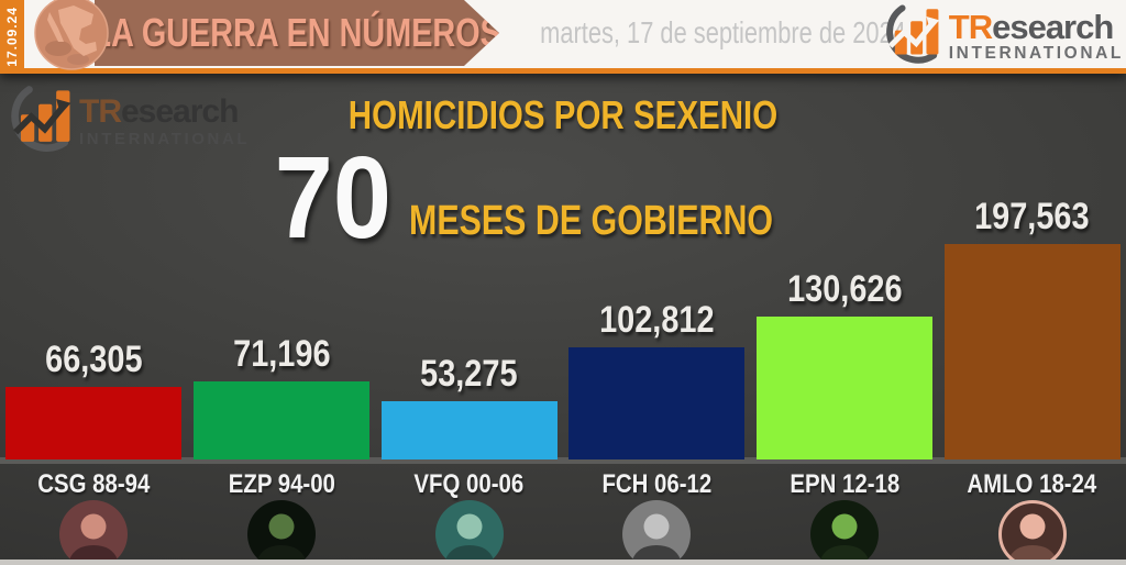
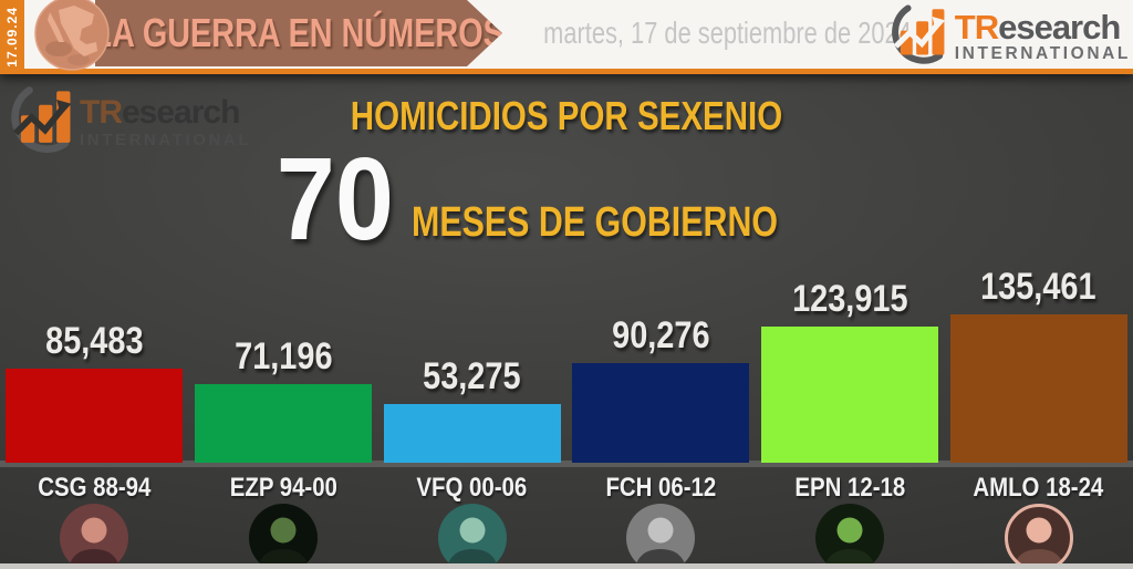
CSG 88-94: 66,305 -> 85,483
FCH 06-12: 102,812 -> 90,276
EPN 12-18: 130,626 -> 123,915
AMLO 18-24: 197,563 -> 135,461
